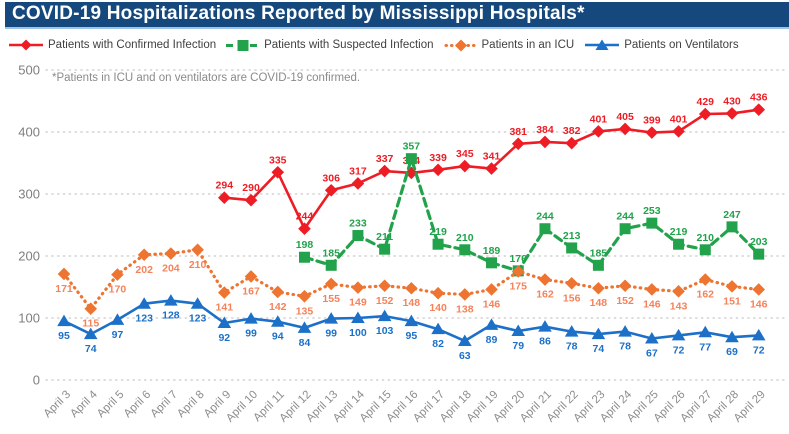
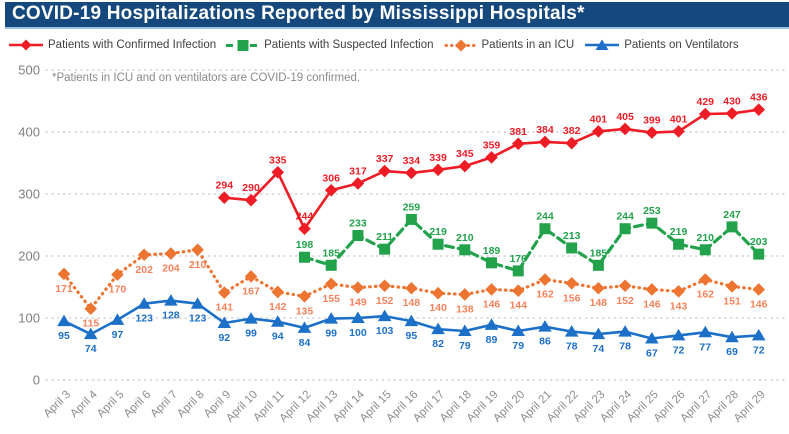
Patients with Suspected Infection/April 16: 357 -> 259
Patients on Ventilators/April 18: 63 -> 79
Patients with Confirmed Infection/April 19: 341 -> 359
Patients in an ICU/April 20: 175 -> 144
